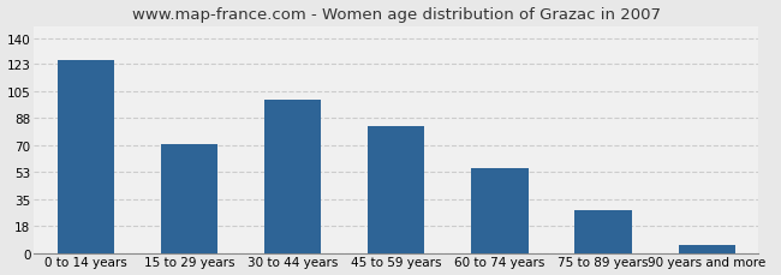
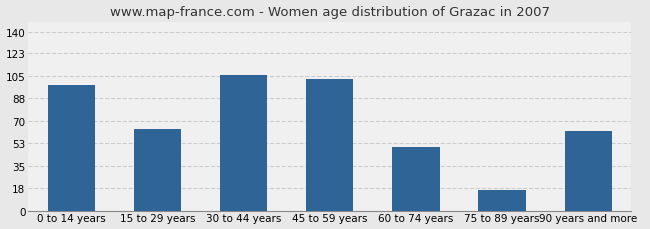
0 to 14 years: 126 -> 98
15 to 29 years: 71 -> 64
30 to 44 years: 100 -> 106
45 to 59 years: 83 -> 103
60 to 74 years: 55 -> 50
75 to 89 years: 28 -> 16
90 years and more: 5 -> 62
